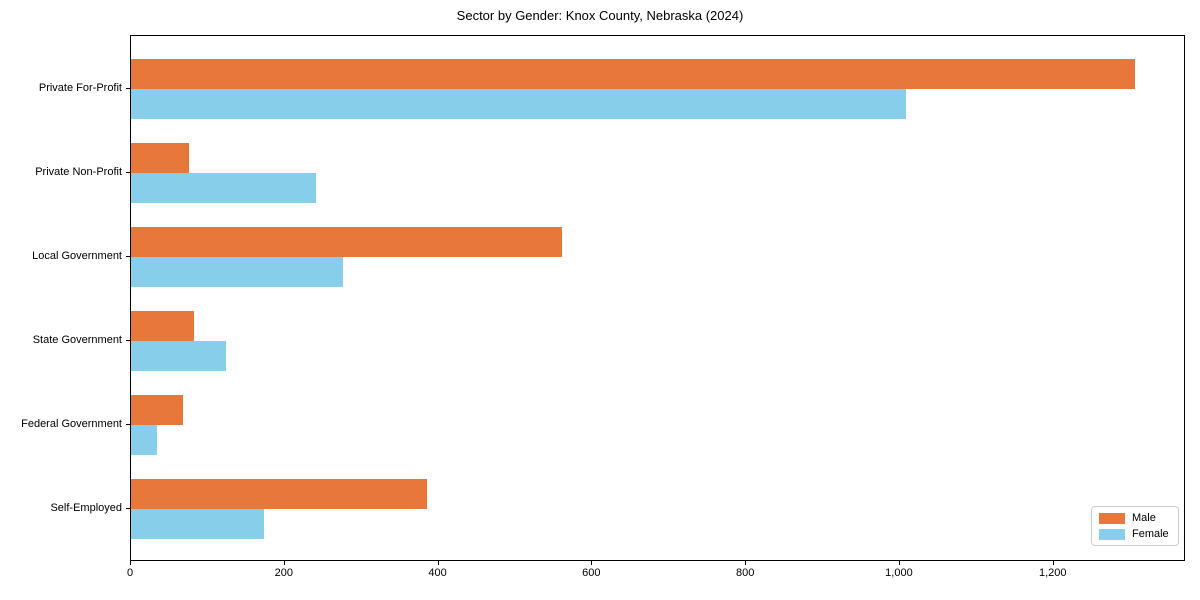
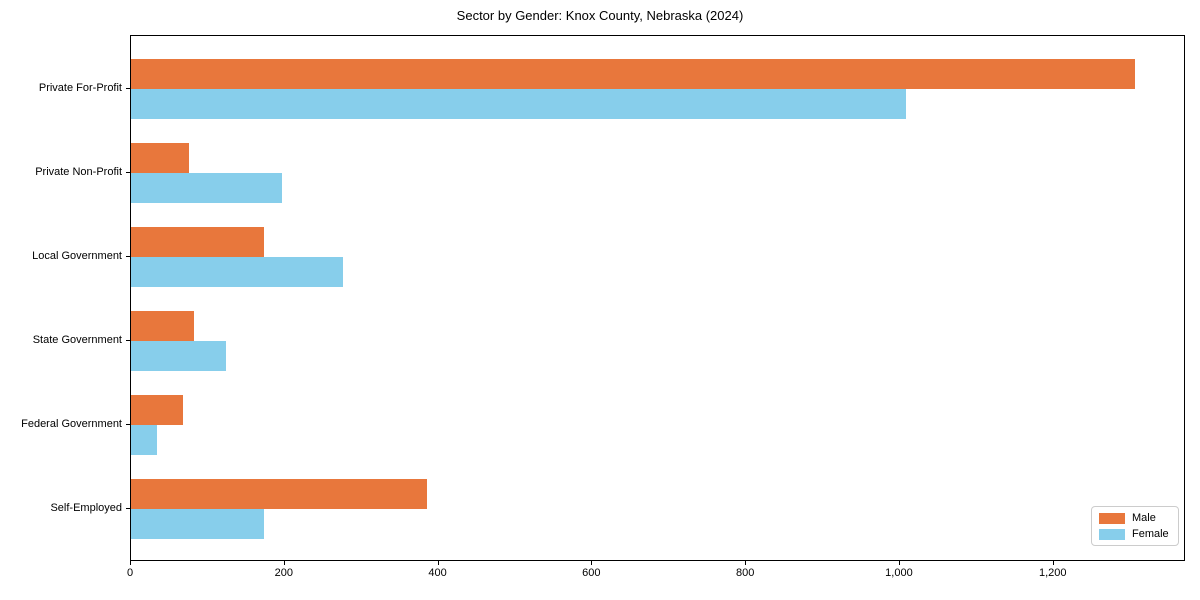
Female/Private Non-Profit: 240 -> 200
Male/Local Government: 560 -> 170
